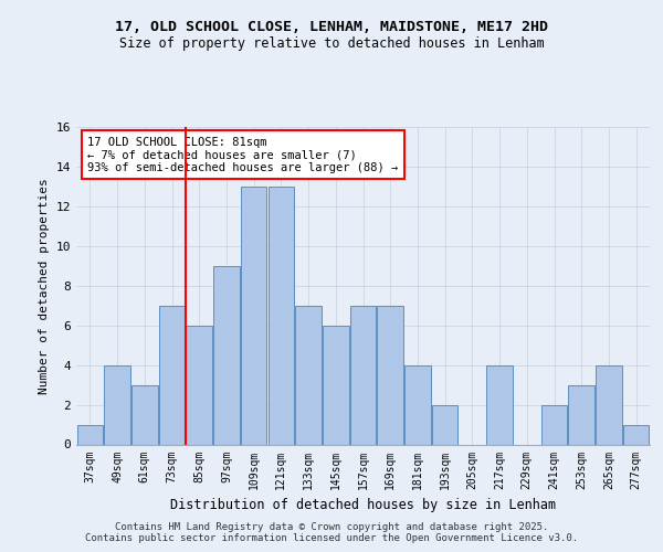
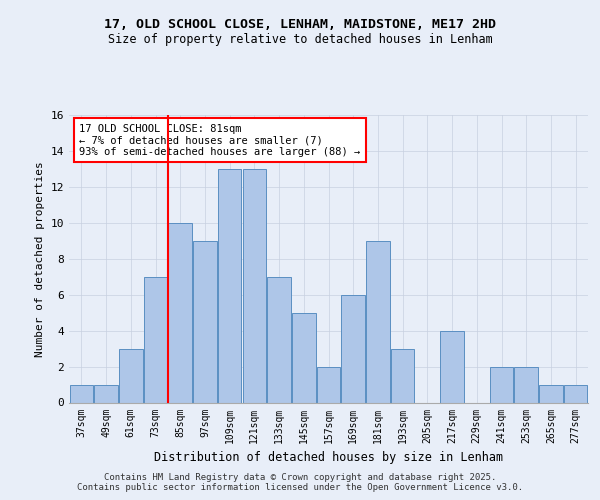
49sqm: 4 -> 1
85sqm: 6 -> 10
145sqm: 6 -> 5
157sqm: 7 -> 2
169sqm: 7 -> 6
181sqm: 4 -> 9
193sqm: 2 -> 3
253sqm: 3 -> 2
265sqm: 4 -> 1
